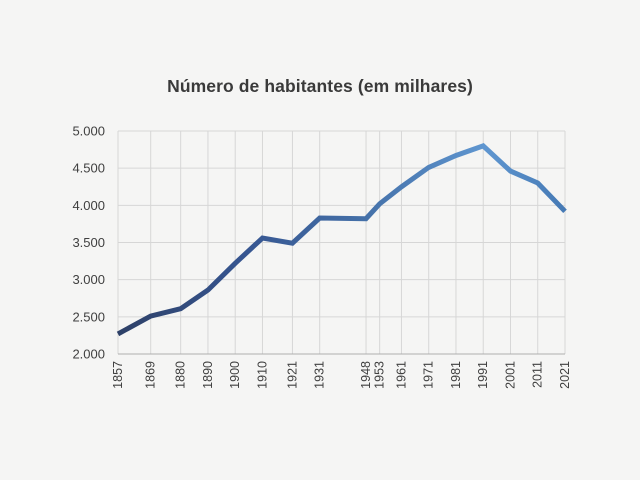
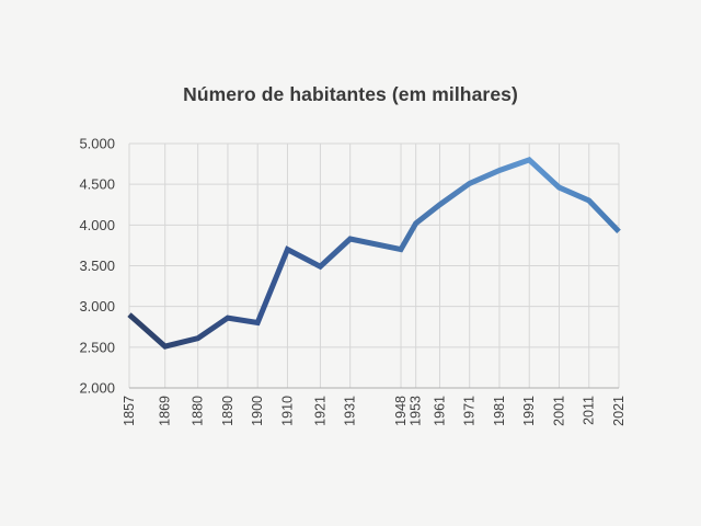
1857: 2300 -> 2900
1900: 3200 -> 2800
1910: 3600 -> 3700
1948: 3800 -> 3700
